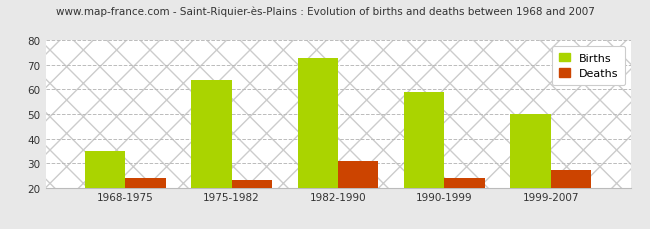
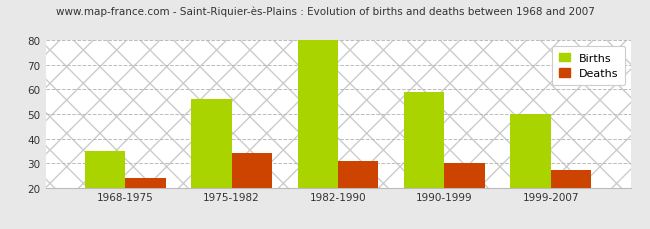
Births/1975-1982: 64 -> 56
Deaths/1975-1982: 23 -> 34
Births/1982-1990: 73 -> 80
Deaths/1990-1999: 24 -> 30
